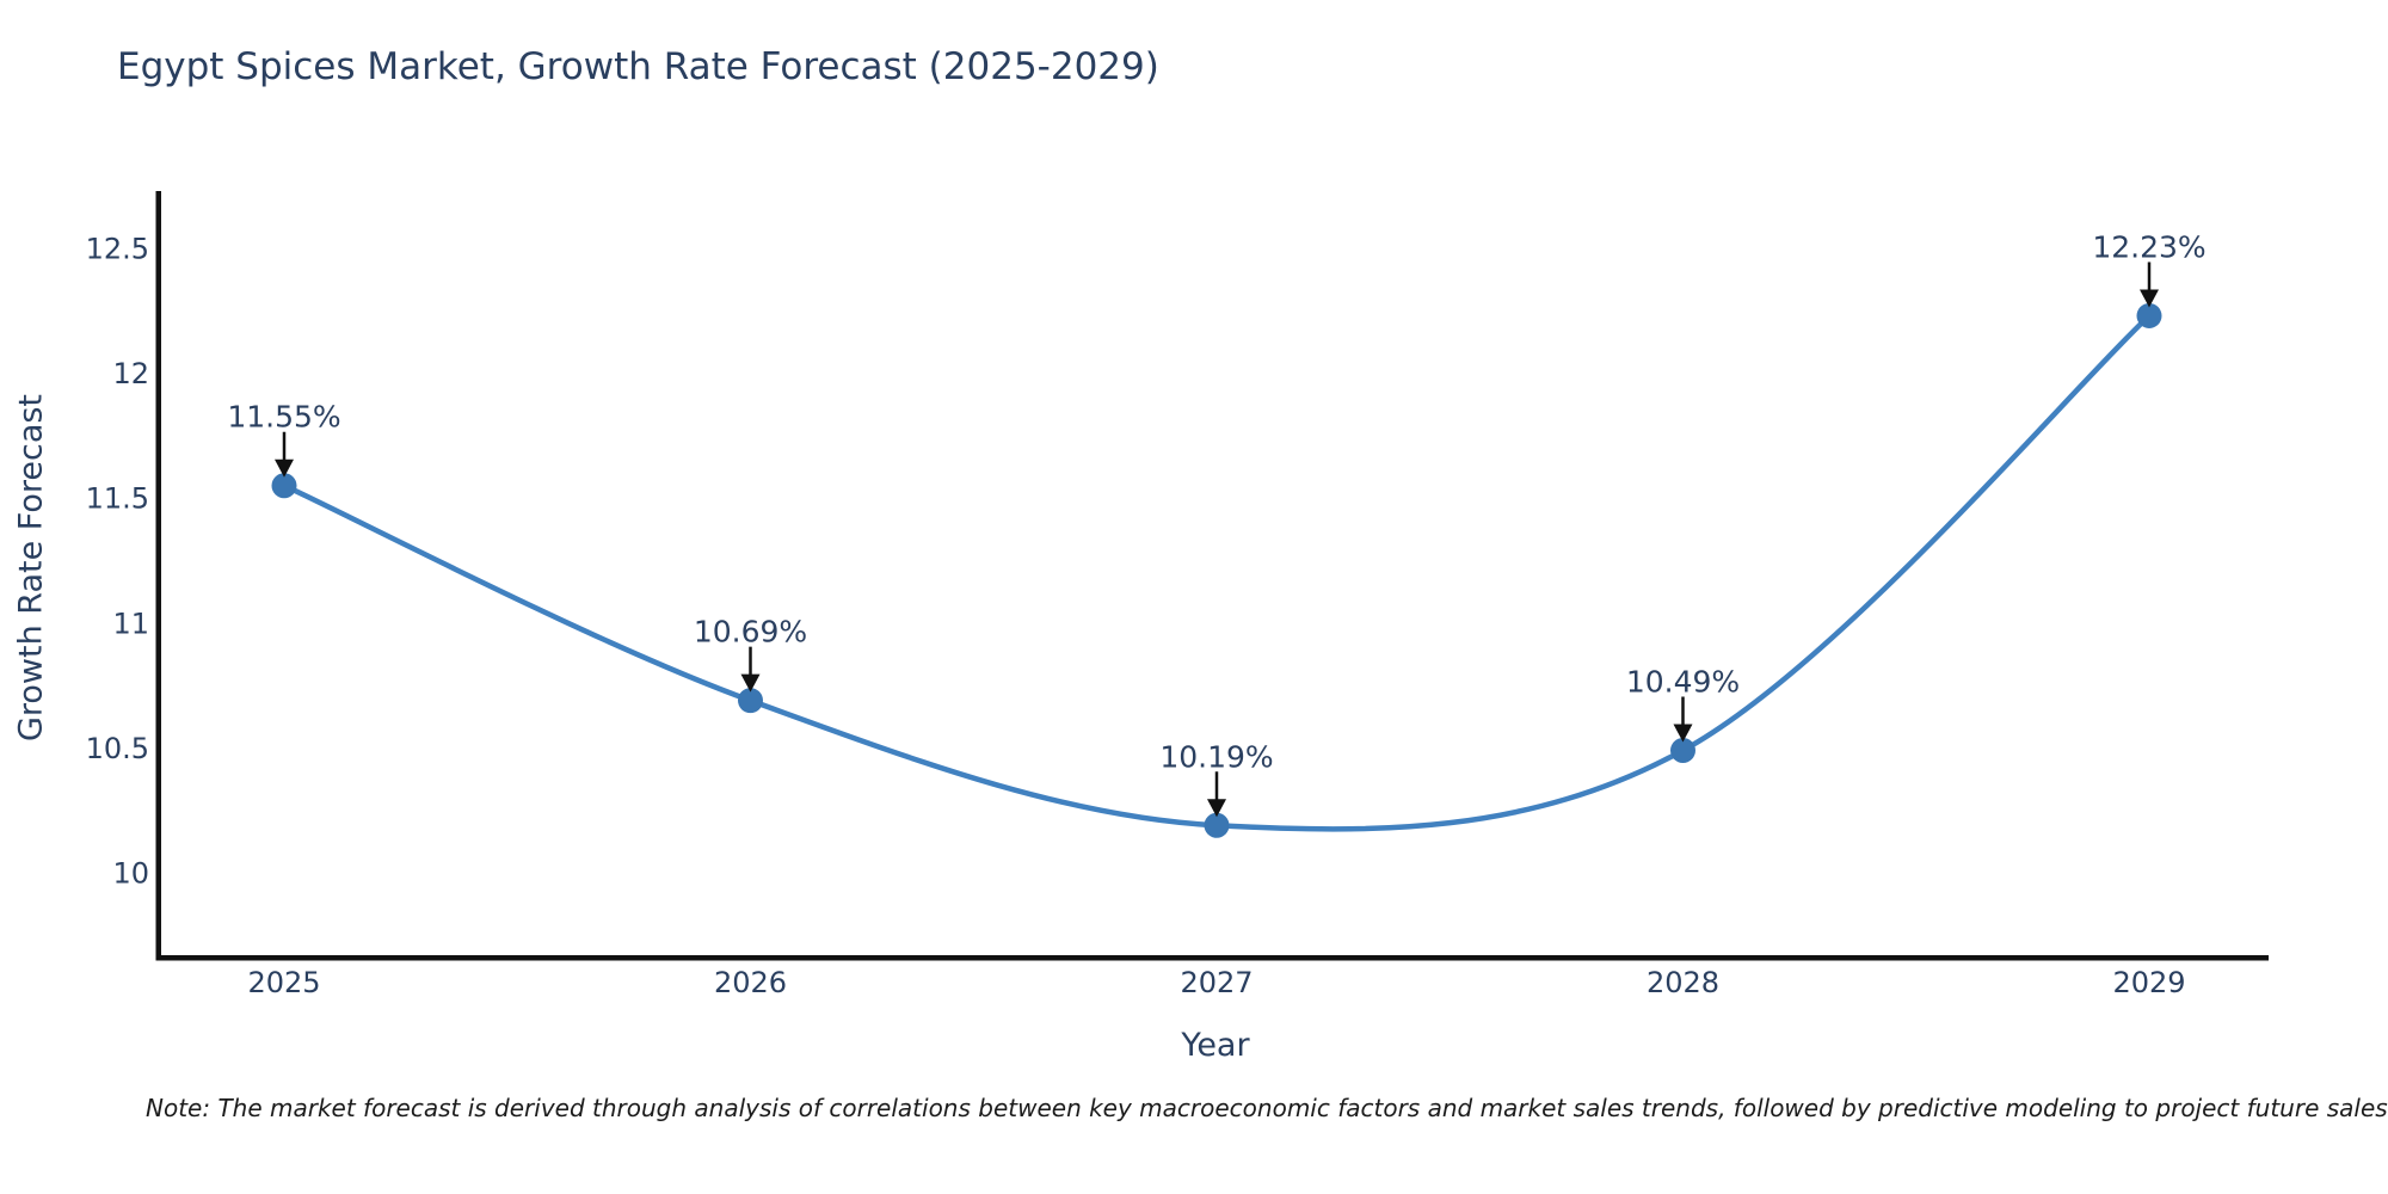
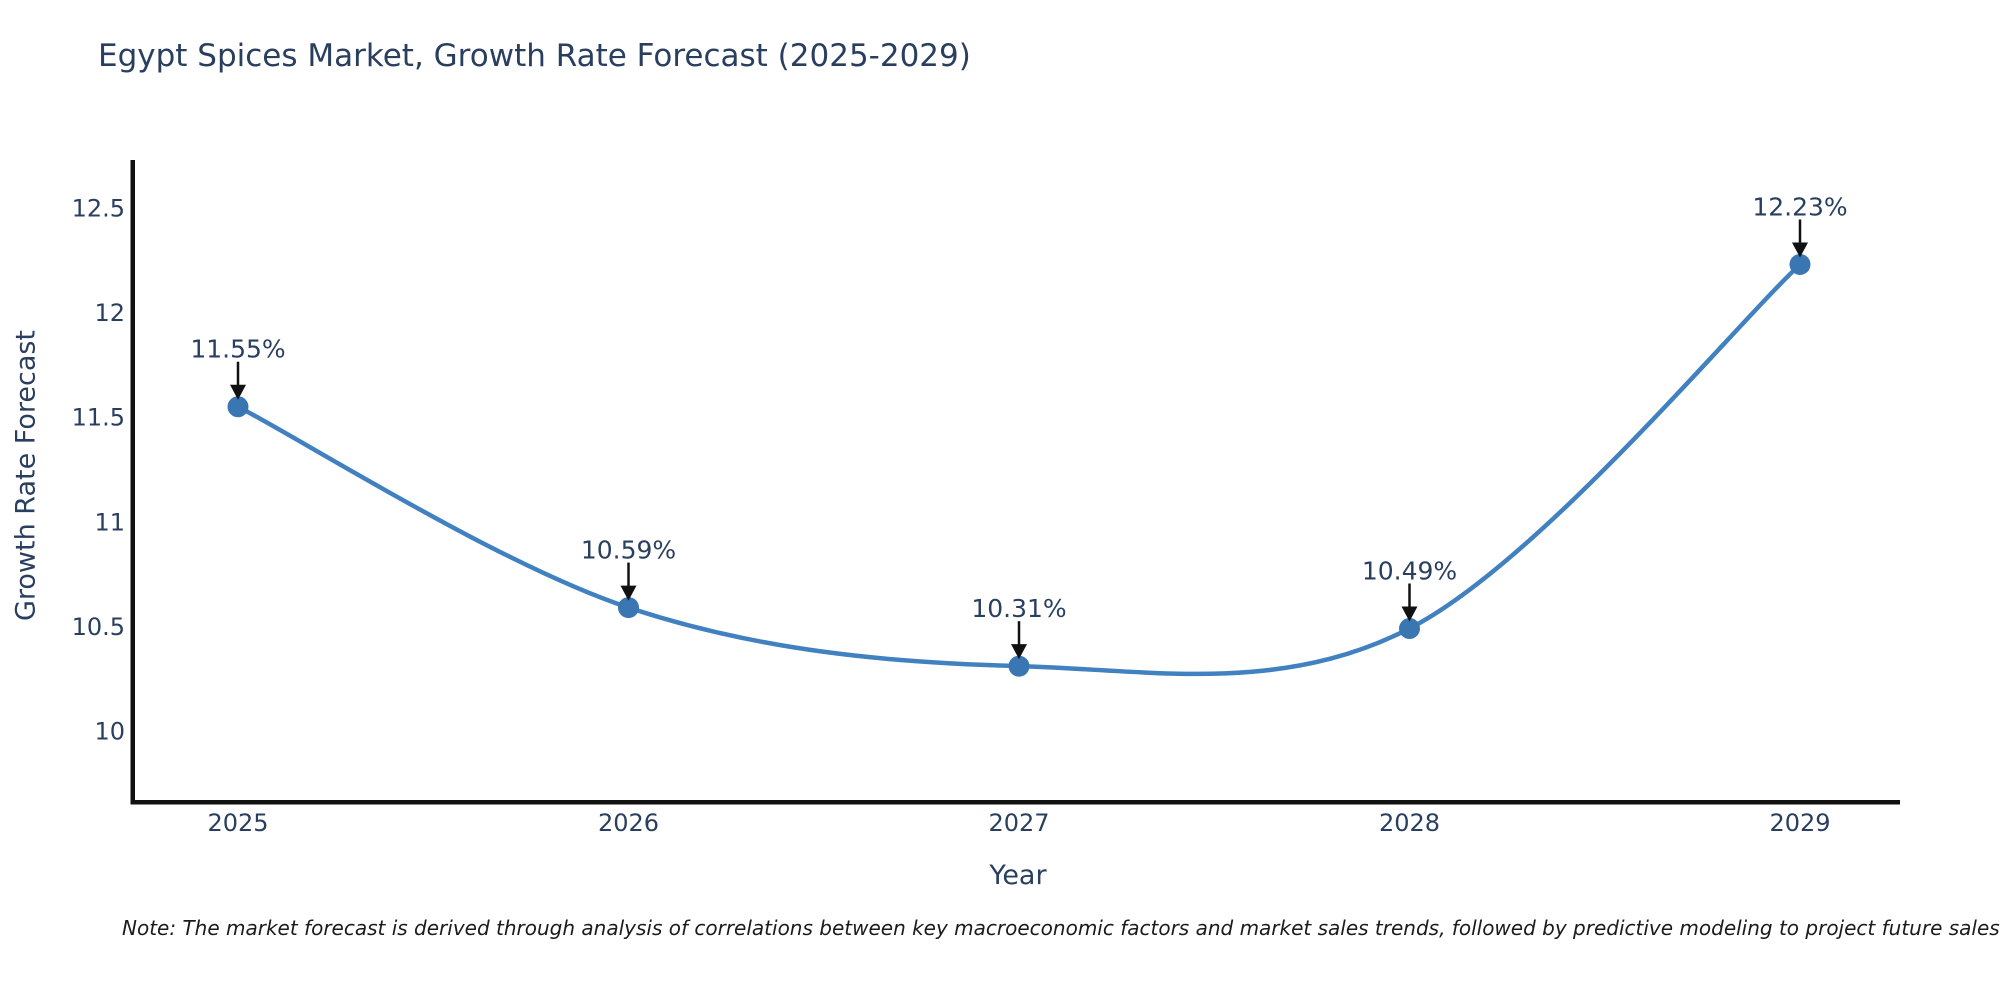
2026: 10.69% -> 10.59%
2027: 10.19% -> 10.31%
